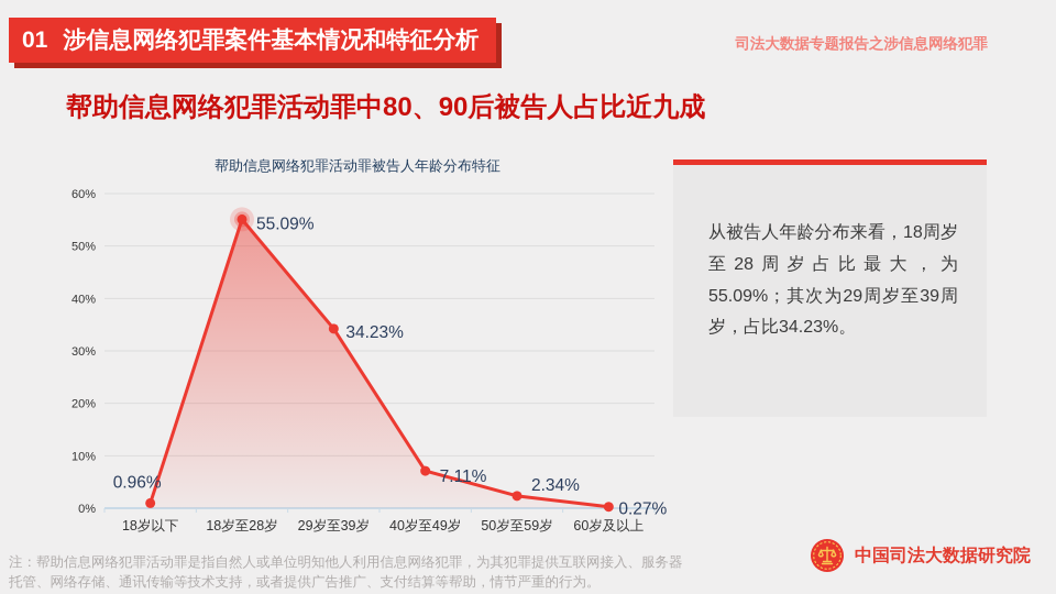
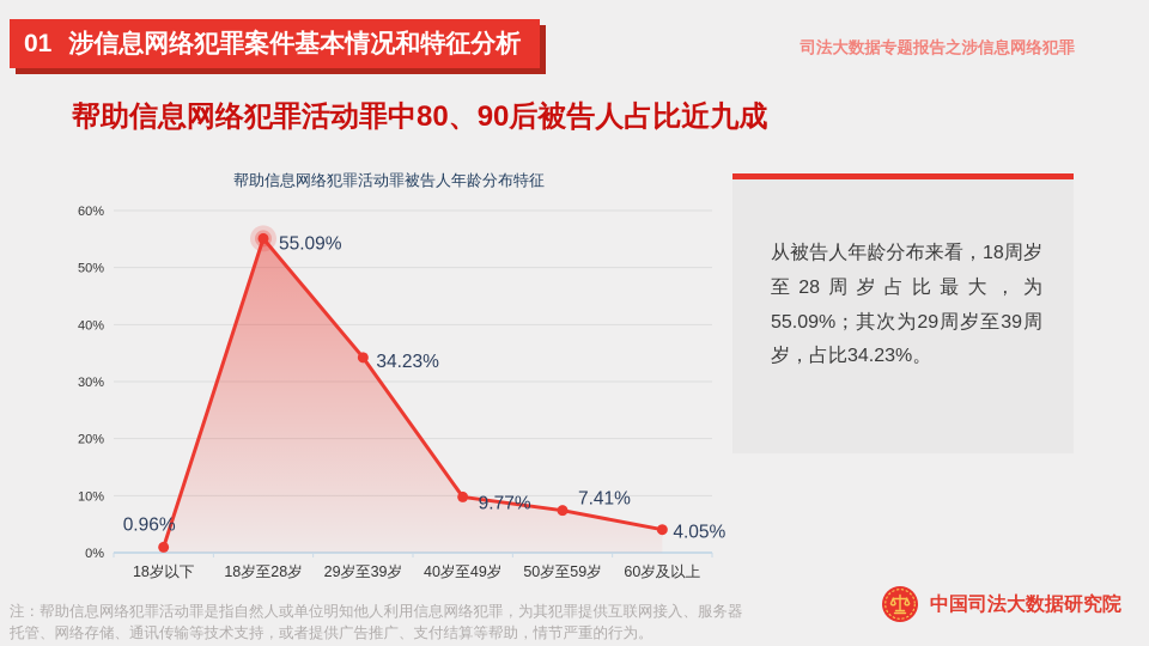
40岁至49岁: 7.11% -> 9.77%
50岁至59岁: 2.34% -> 7.41%
60岁及以上: 0.27% -> 4.05%
